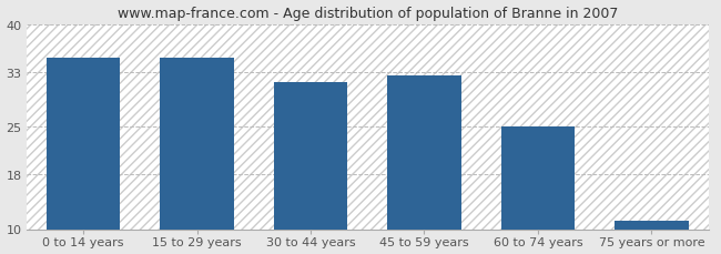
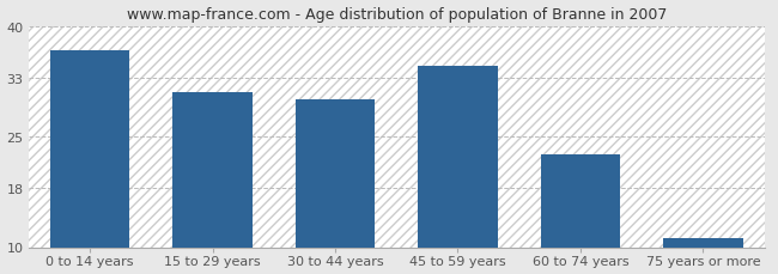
0 to 14 years: 35.0 -> 36.6
15 to 29 years: 35.0 -> 31.0
30 to 44 years: 31.5 -> 30.0
45 to 59 years: 32.5 -> 34.6
60 to 74 years: 25.0 -> 22.6
